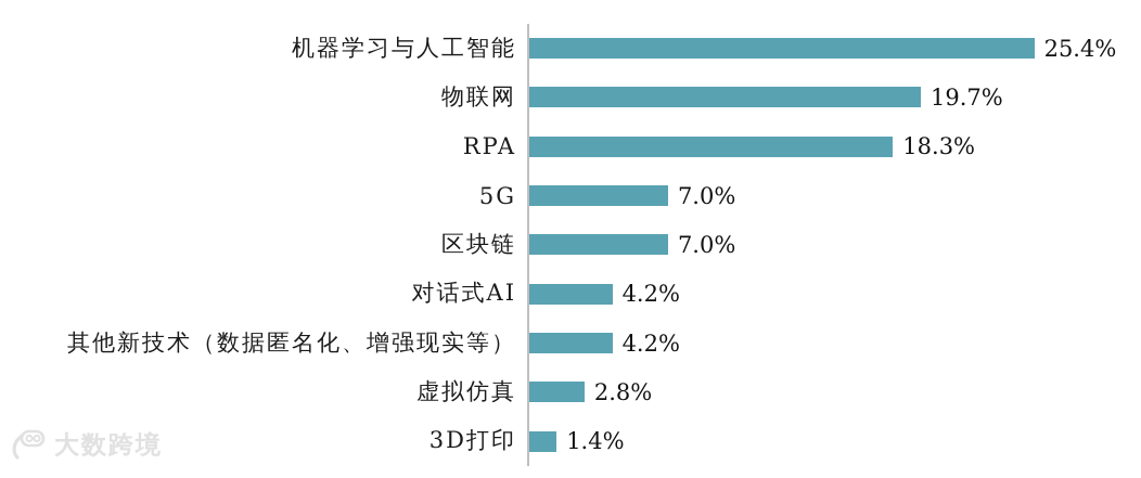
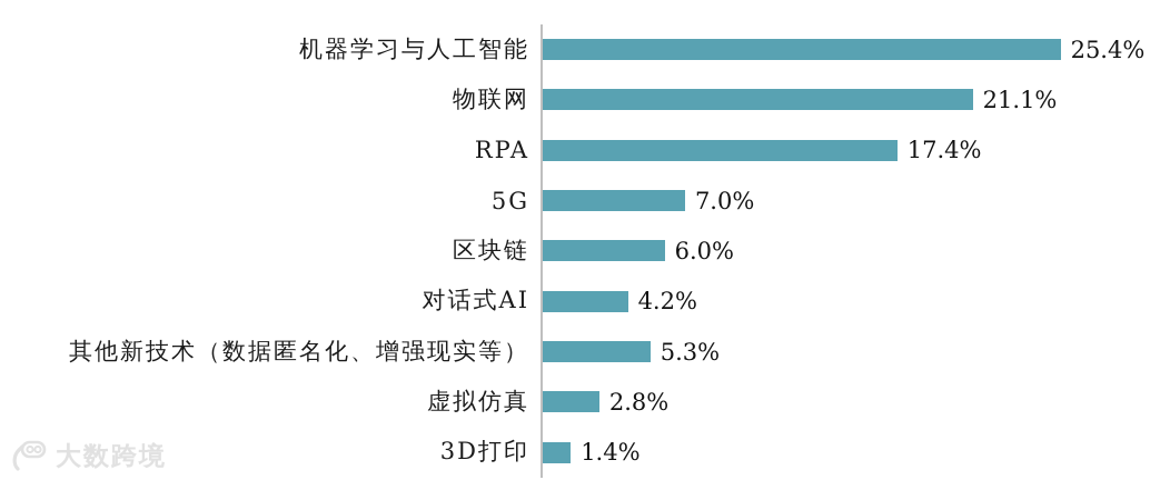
物联网: 19.7% -> 21.1%
RPA: 18.3% -> 17.4%
区块链: 7.0% -> 6.0%
其他新技术（数据匿名化、增强现实等）: 4.2% -> 5.3%
